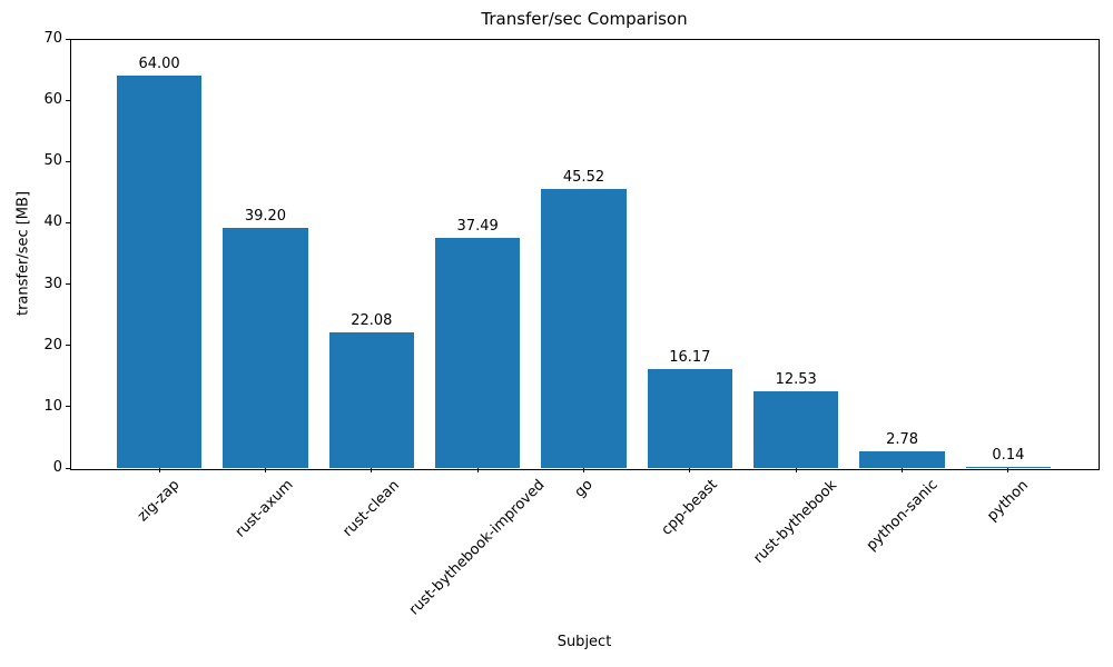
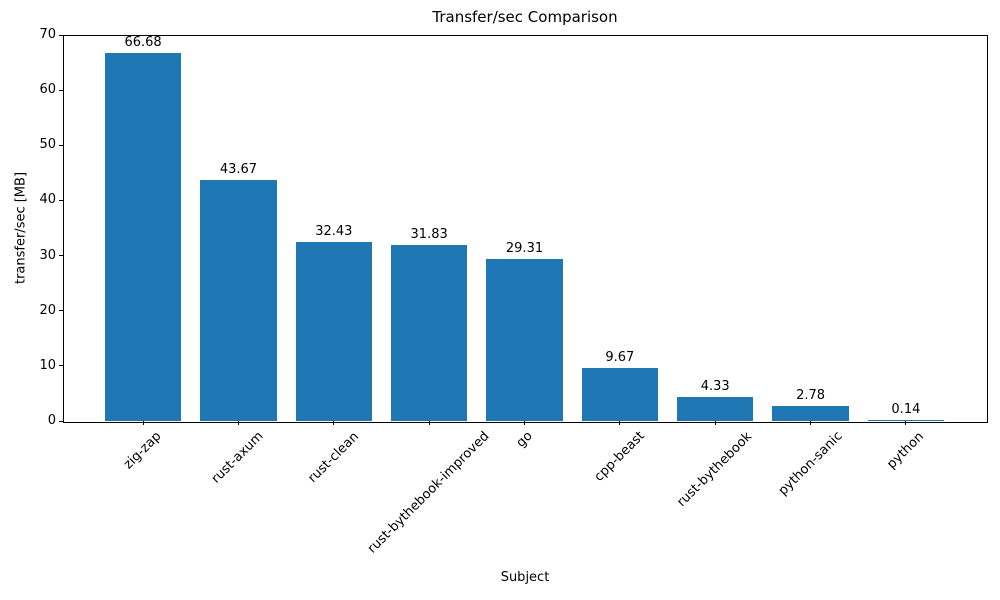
zig-zap: 64.00 -> 66.68
rust-axum: 39.20 -> 43.67
rust-clean: 22.08 -> 32.43
rust-bythebook-improved: 37.49 -> 31.83
go: 45.52 -> 29.31
cpp-beast: 16.17 -> 9.67
rust-bythebook: 12.53 -> 4.33
